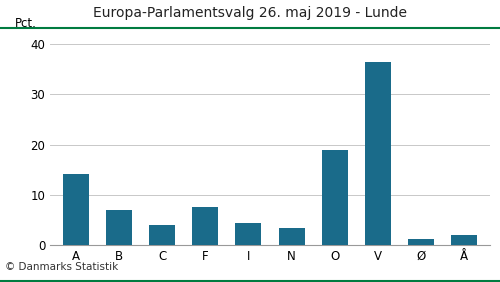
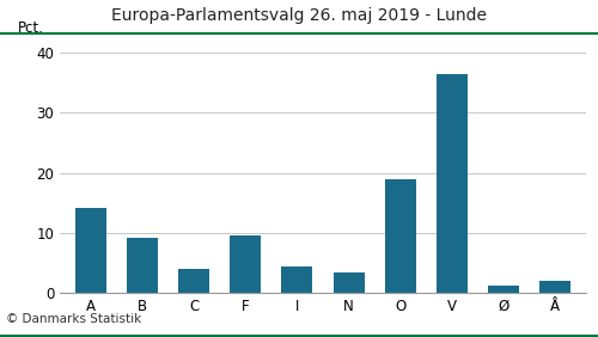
B: 7.0 -> 9.2
F: 7.7 -> 9.6
